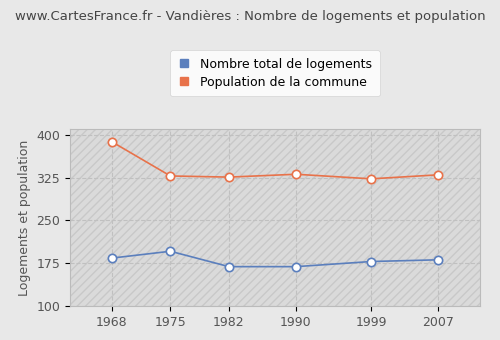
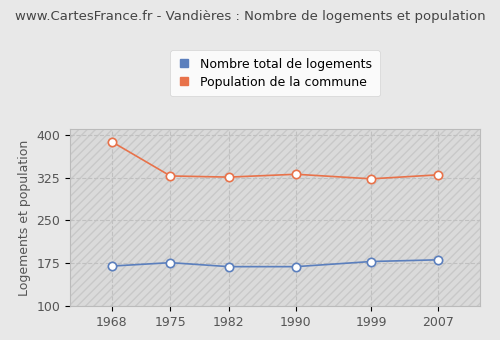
Nombre total de logements/1968: 184 -> 170
Nombre total de logements/1975: 196 -> 176
